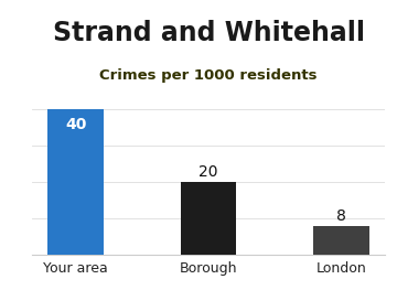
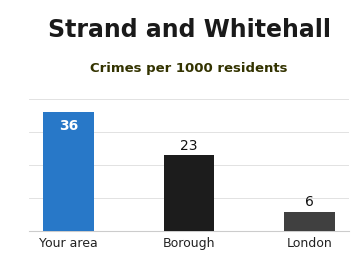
Your area: 40 -> 36
Borough: 20 -> 23
London: 8 -> 6
